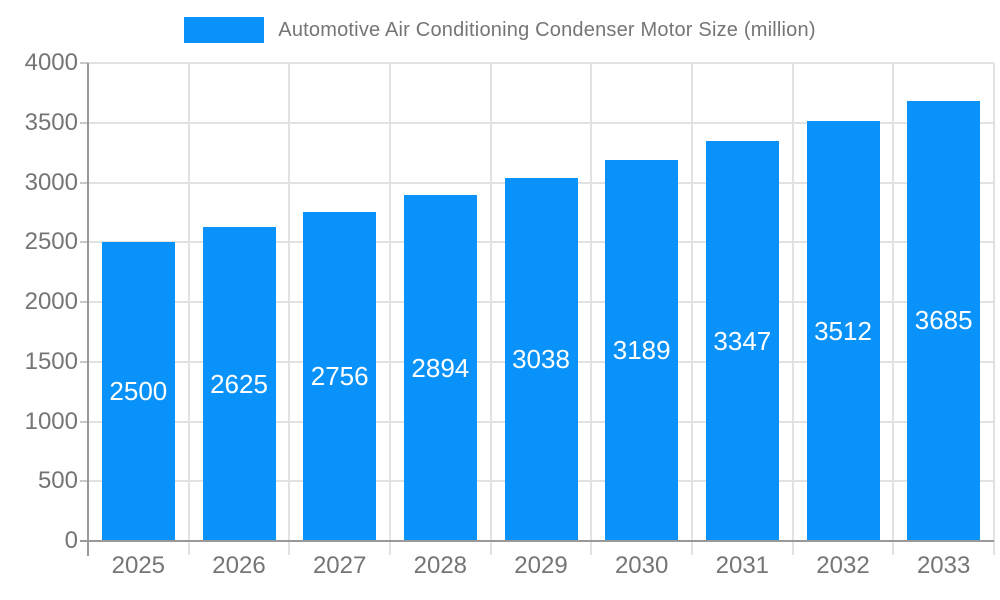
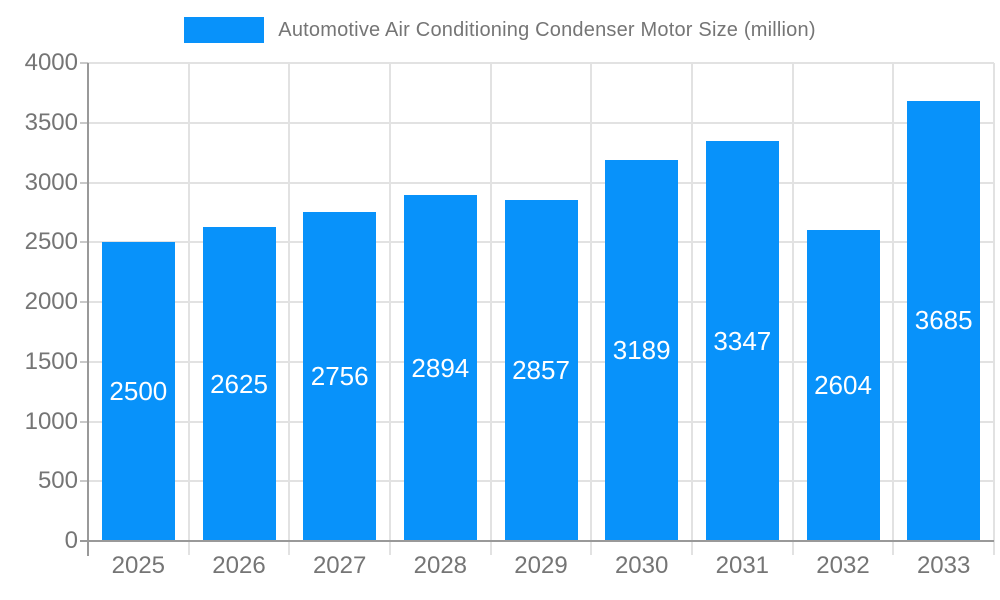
2029: 3038 -> 2857
2032: 3512 -> 2604
